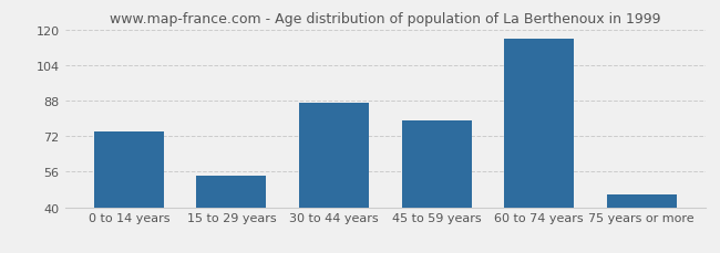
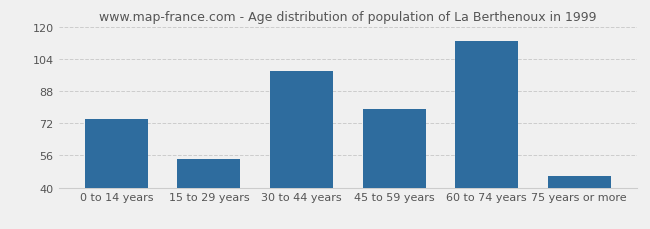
30 to 44 years: 87 -> 98
60 to 74 years: 116 -> 113
